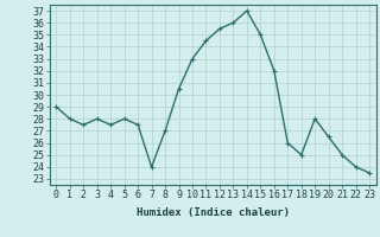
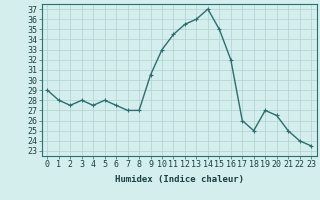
7: 24.0 -> 27.0
19: 28.0 -> 27.0
